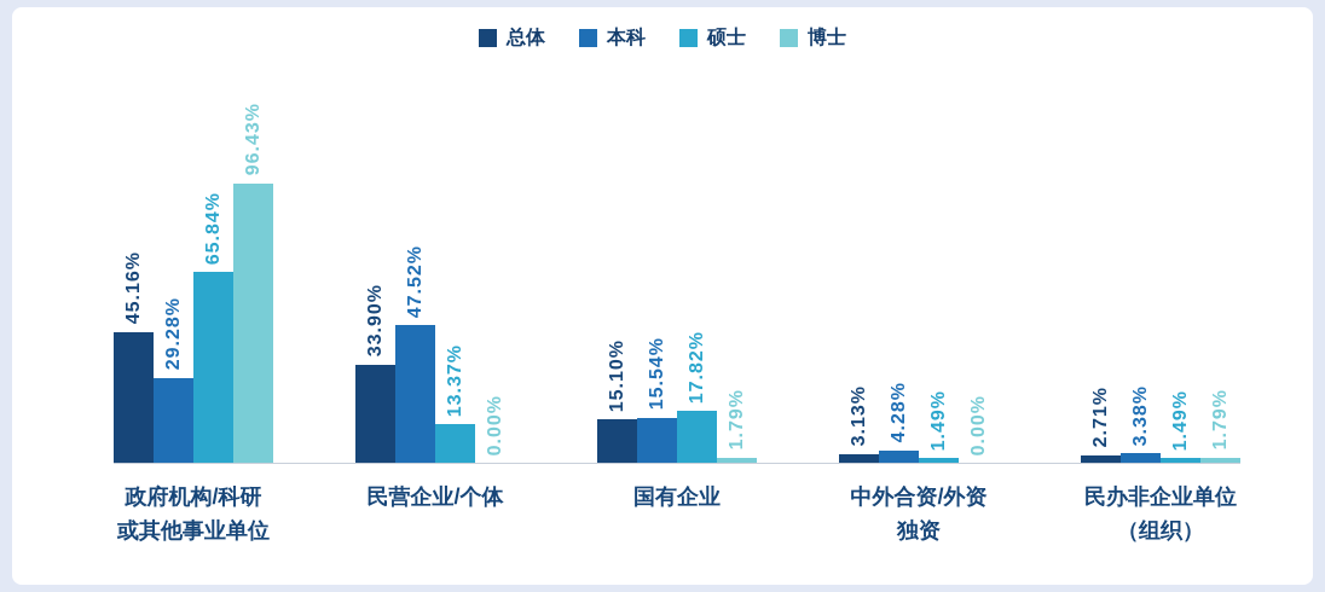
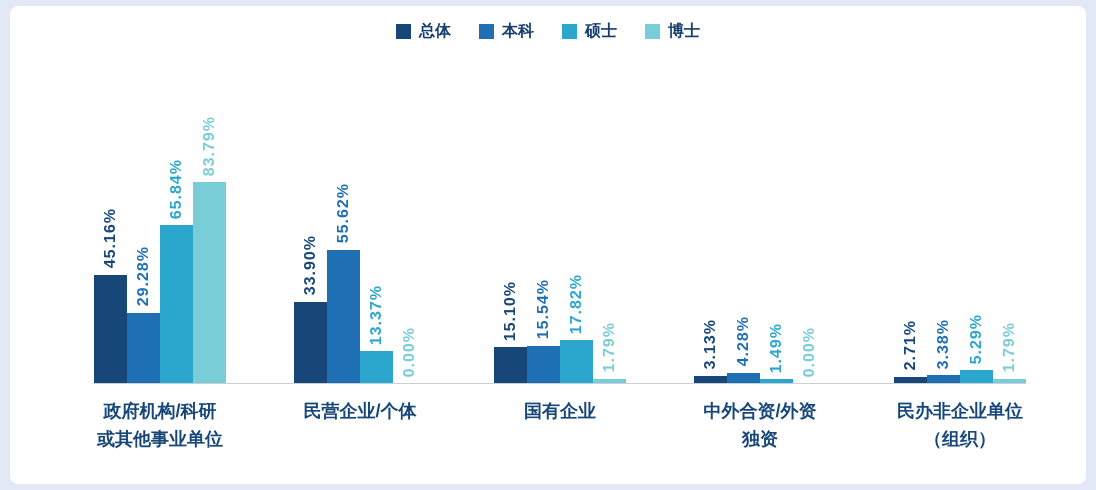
博士/政府机构/科研 或其他事业单位: 96.43% -> 83.79%
本科/民营企业/个体: 47.52% -> 55.62%
硕士/民办非企业单位 （组织）: 1.49% -> 5.29%
